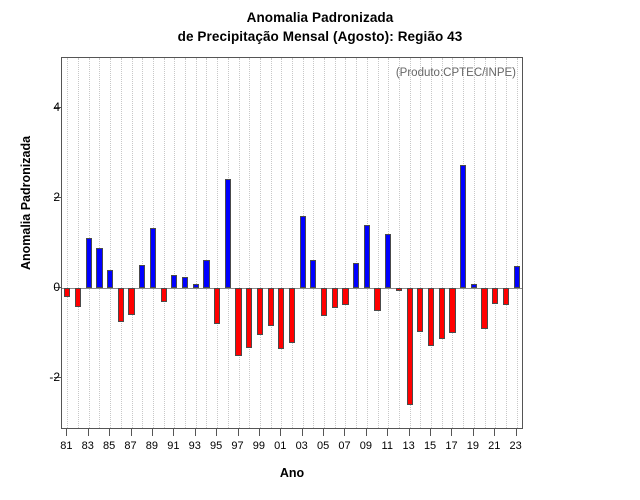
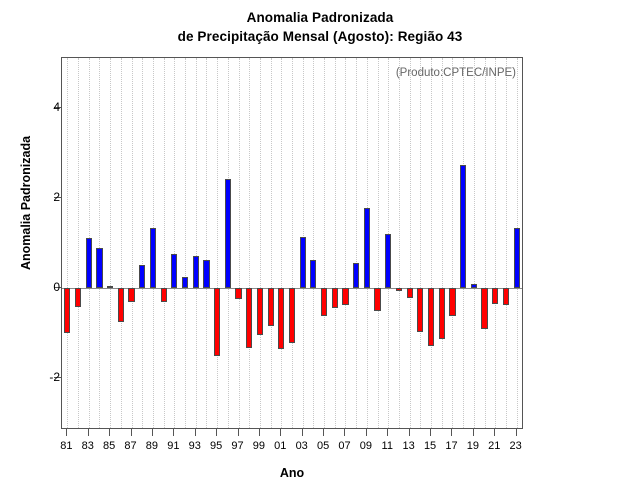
81: -0.2 -> -1.0
85: 0.4 -> 0.1
87: -0.6 -> -0.3
91: 0.3 -> 0.8
93: 0.1 -> 0.7
95: -0.8 -> -1.5
97: -1.5 -> -0.2
03: 1.6 -> 1.1
09: 1.4 -> 1.8
13: -2.6 -> -0.2
17: -1.0 -> -0.6
23: 0.5 -> 1.3
